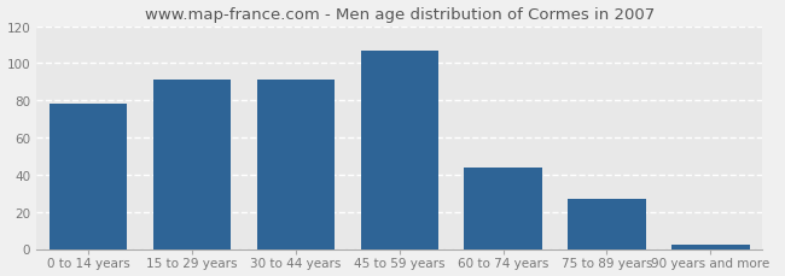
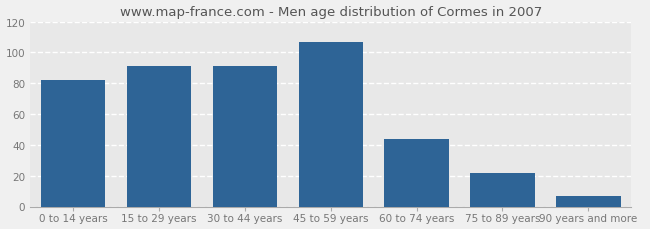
0 to 14 years: 78 -> 82
75 to 89 years: 27 -> 22
90 years and more: 2 -> 7
